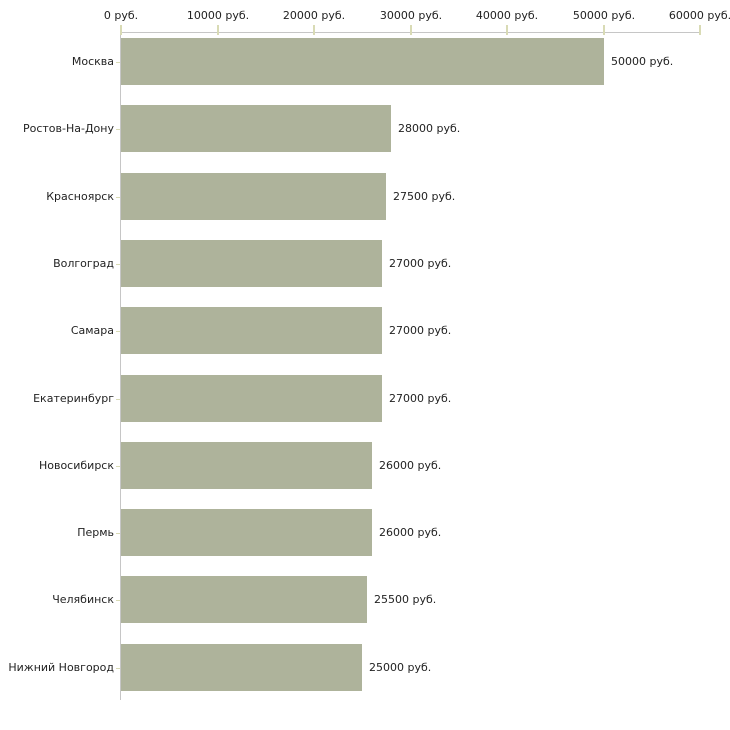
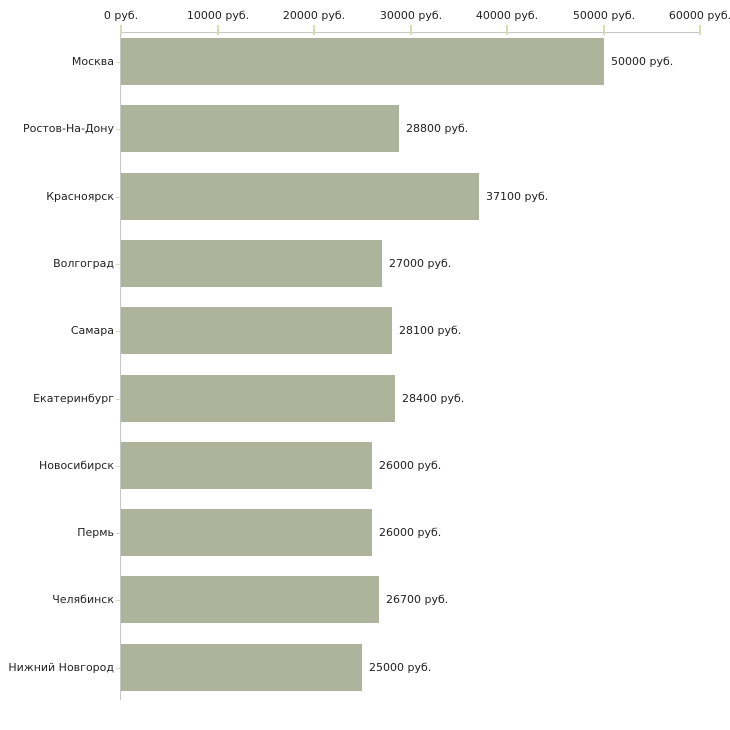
Ростов-На-Дону: 28000 -> 28800
Красноярск: 27500 -> 37100
Самара: 27000 -> 28100
Екатеринбург: 27000 -> 28400
Челябинск: 25500 -> 26700
